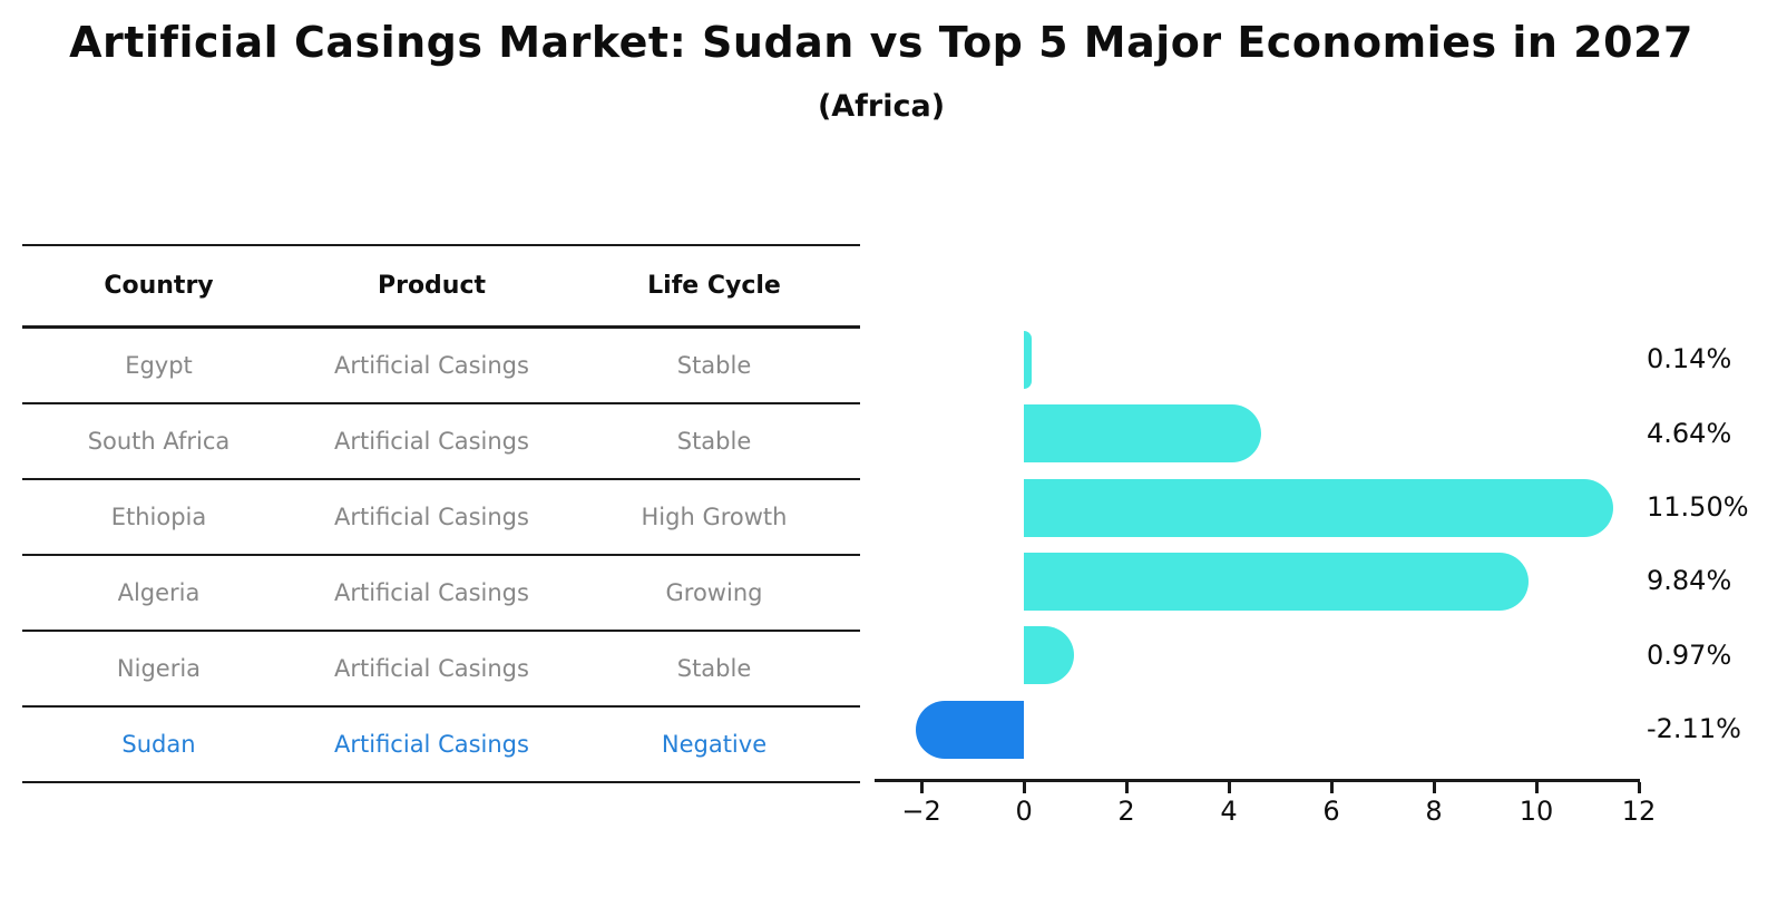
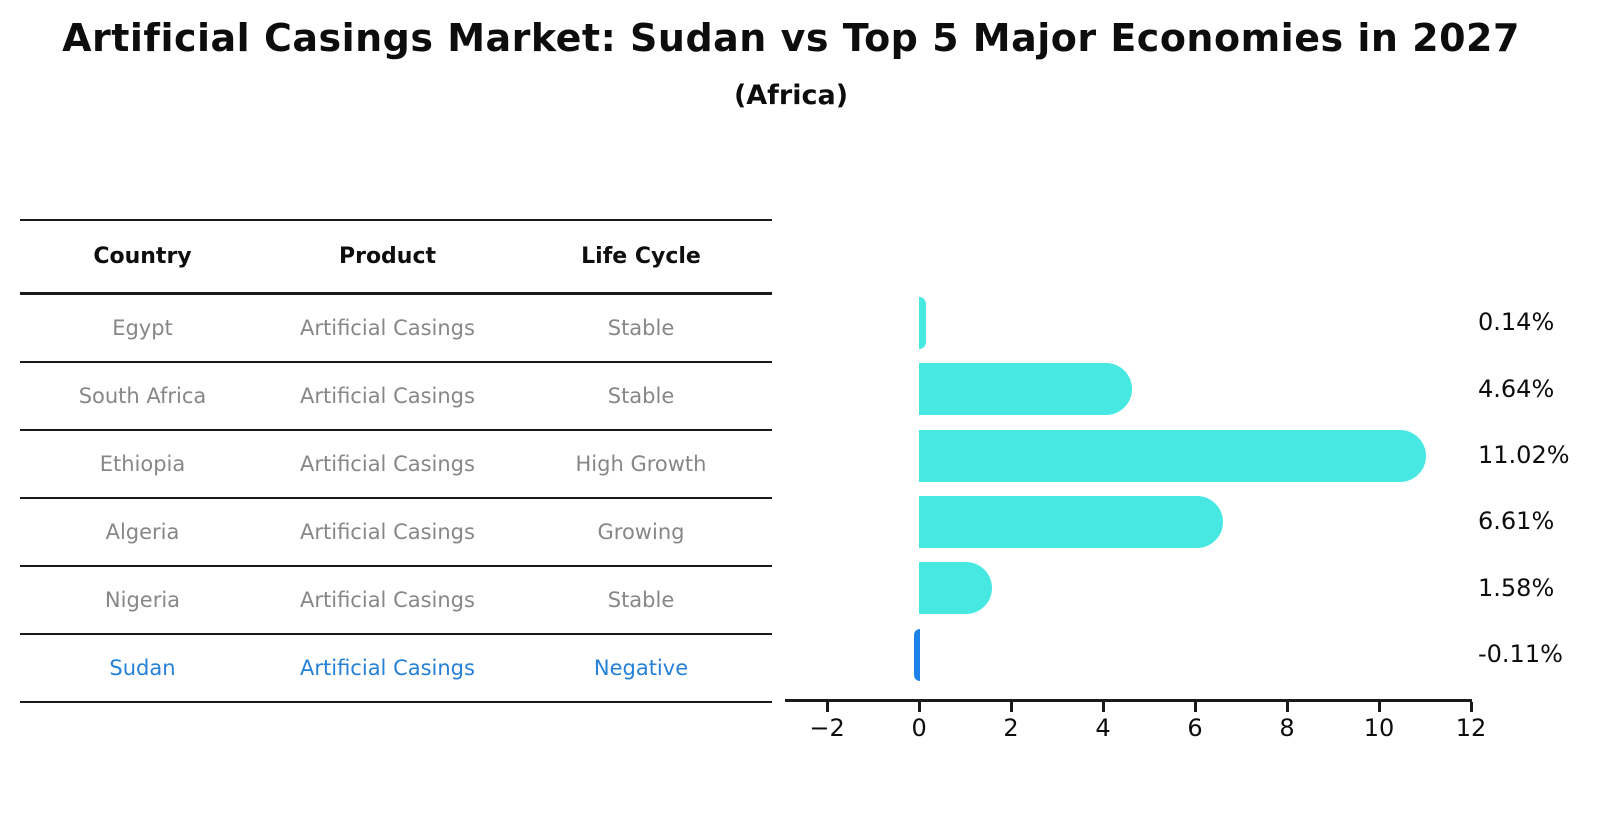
Ethiopia: 11.50% -> 11.02%
Algeria: 9.84% -> 6.61%
Nigeria: 0.97% -> 1.58%
Sudan: -2.11% -> -0.11%
